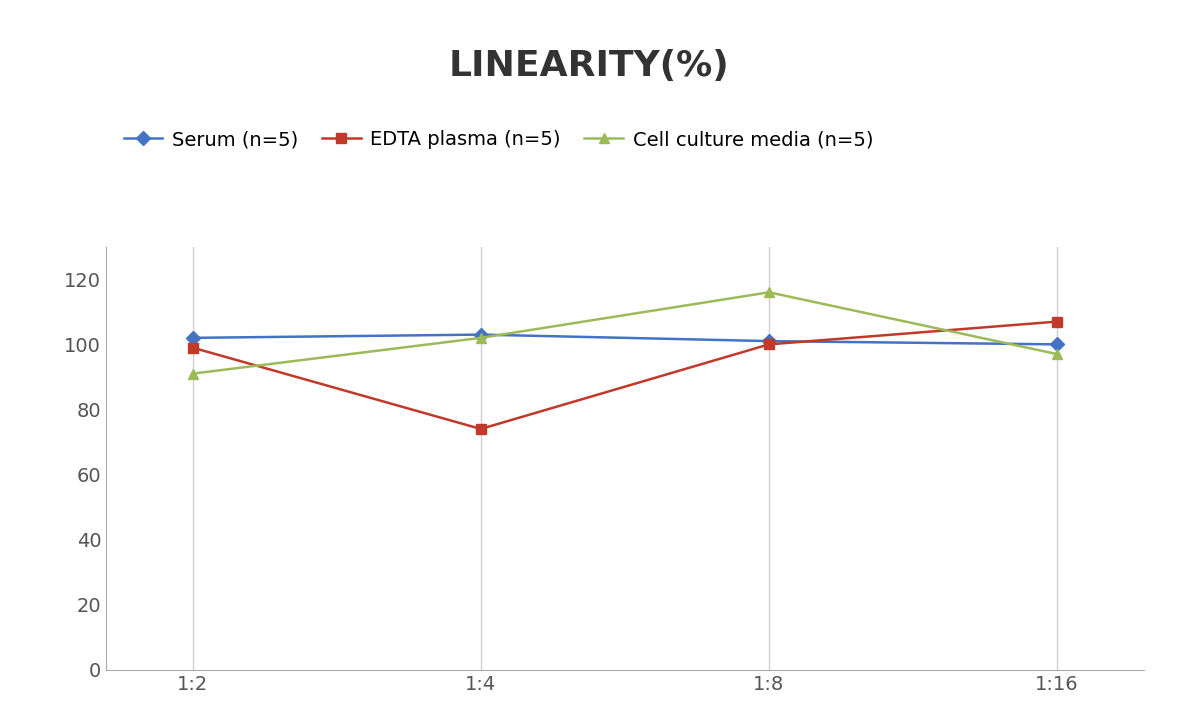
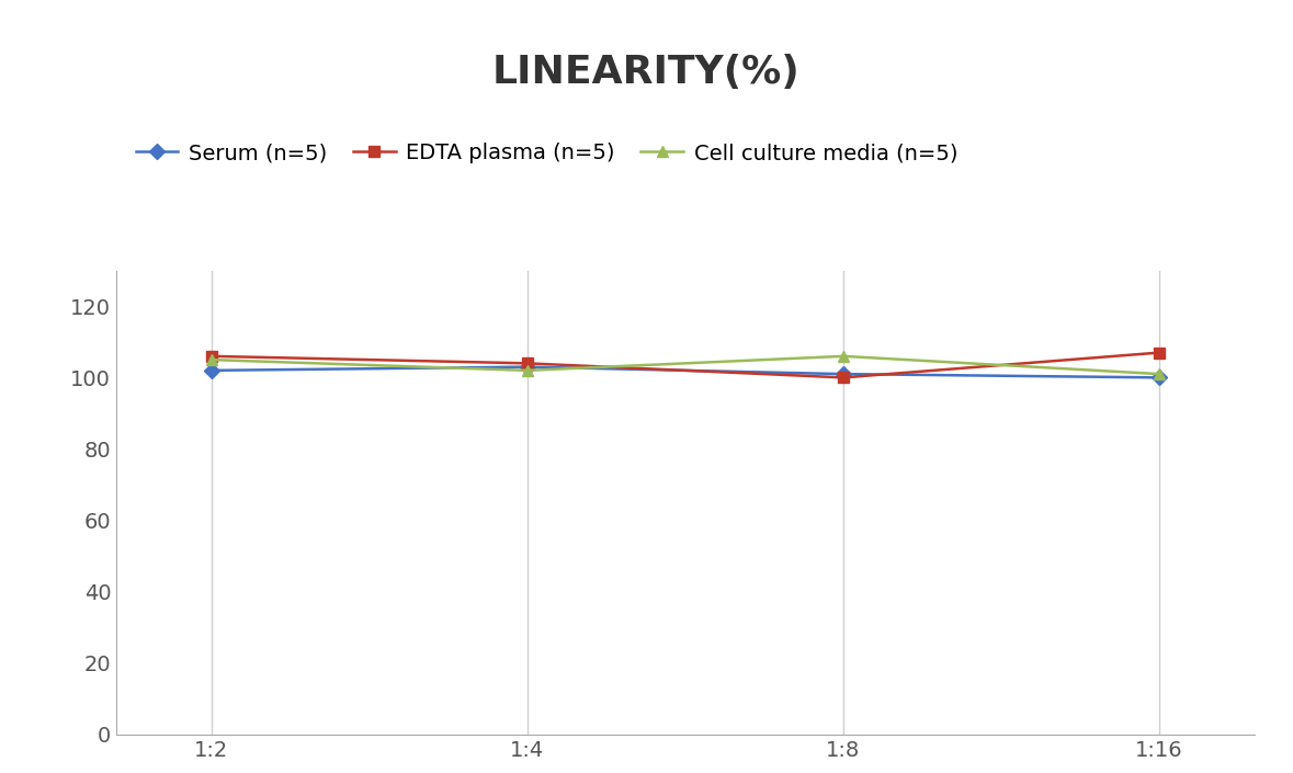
EDTA plasma (n=5)/1:2: 99 -> 106
Cell culture media (n=5)/1:2: 91 -> 105
EDTA plasma (n=5)/1:4: 74 -> 104
Cell culture media (n=5)/1:8: 116 -> 106
Cell culture media (n=5)/1:16: 97 -> 101
